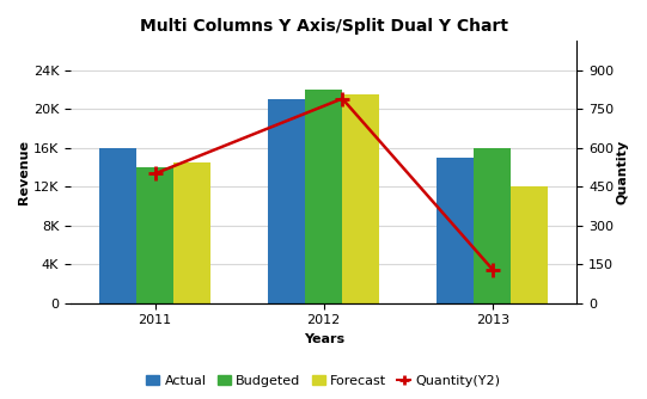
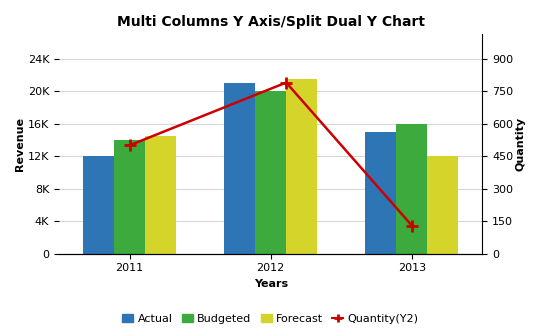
Actual/2011: 16K -> 12K
Budgeted/2012: 22K -> 20K
